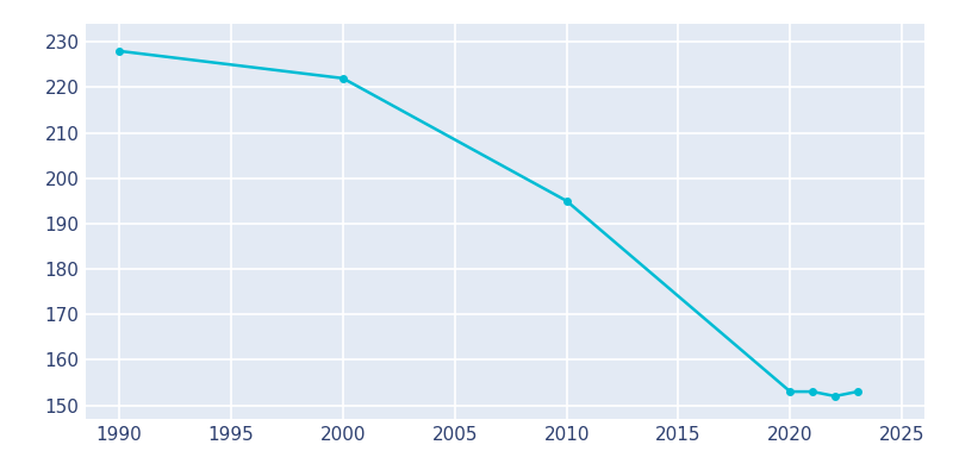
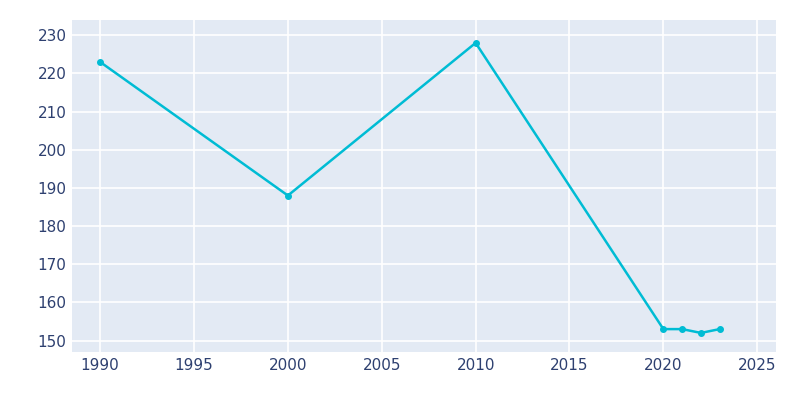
1990: 228 -> 223
2000: 222 -> 188
2010: 195 -> 228
